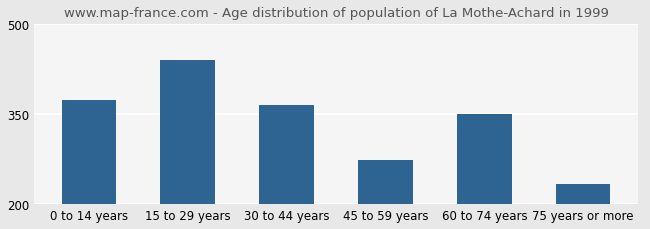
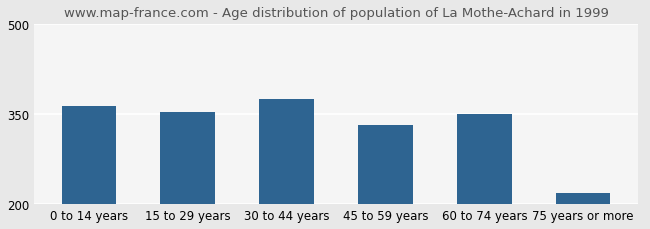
0 to 14 years: 374 -> 363
15 to 29 years: 440 -> 354
30 to 44 years: 366 -> 375
45 to 59 years: 274 -> 332
75 years or more: 234 -> 218
